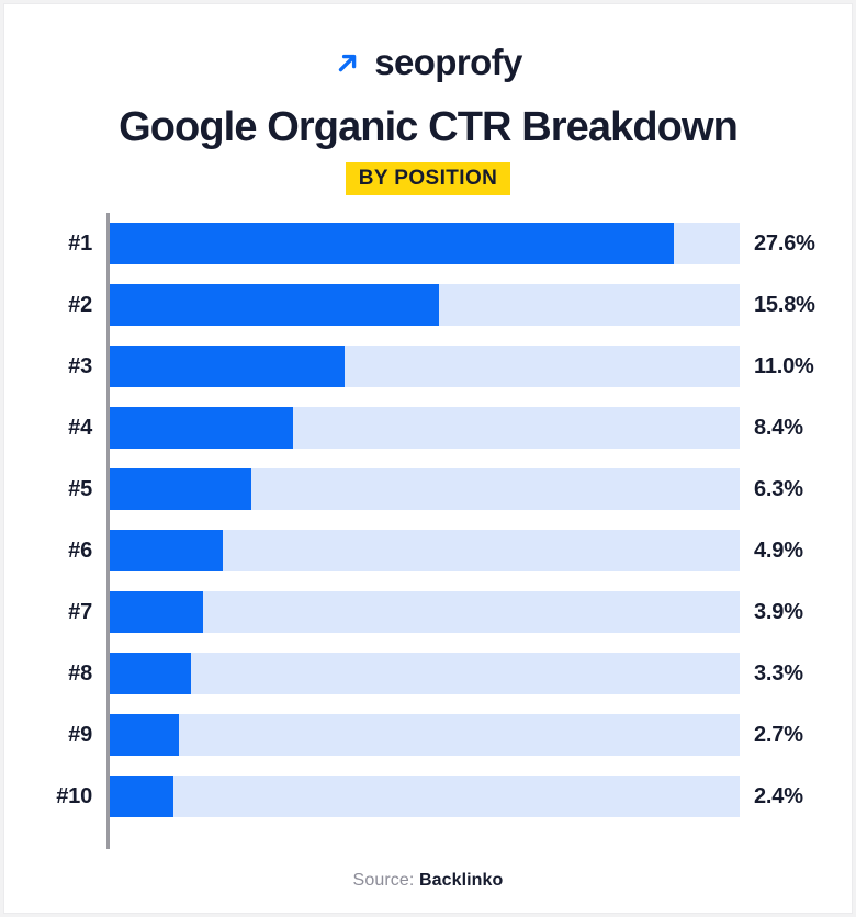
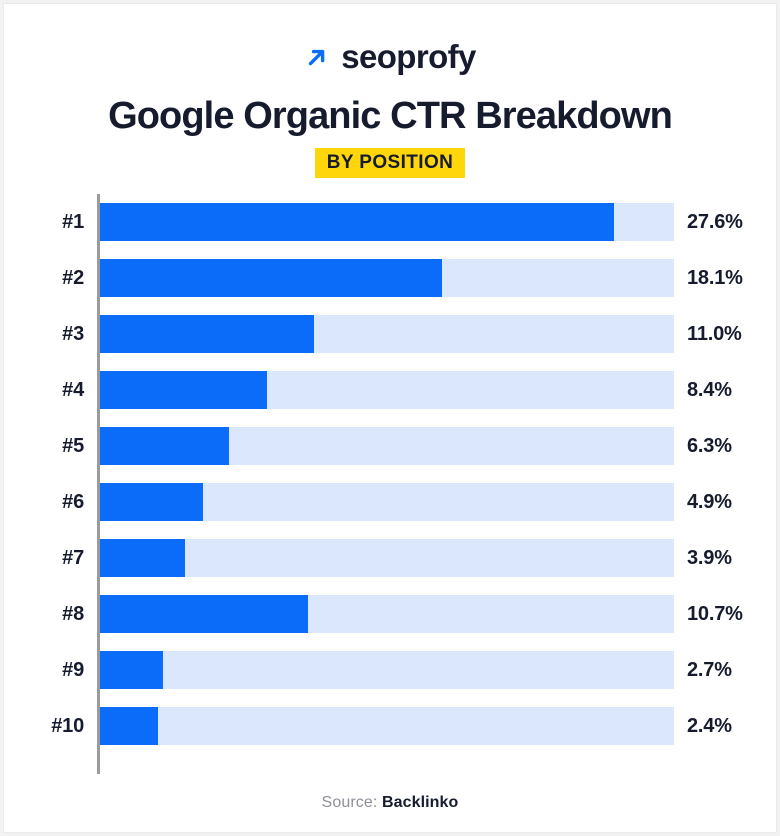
#2: 15.8% -> 18.1%
#8: 3.3% -> 10.7%
